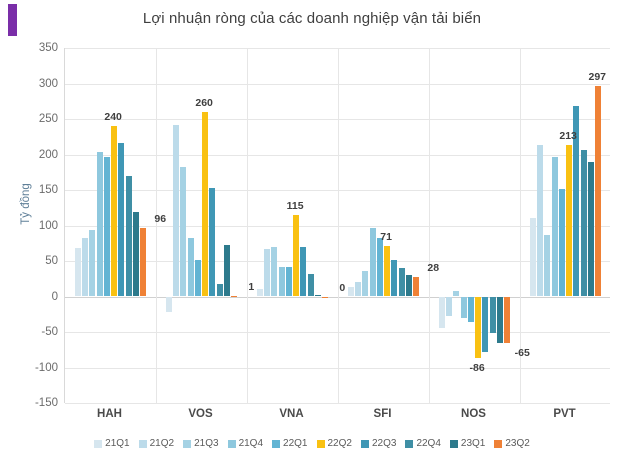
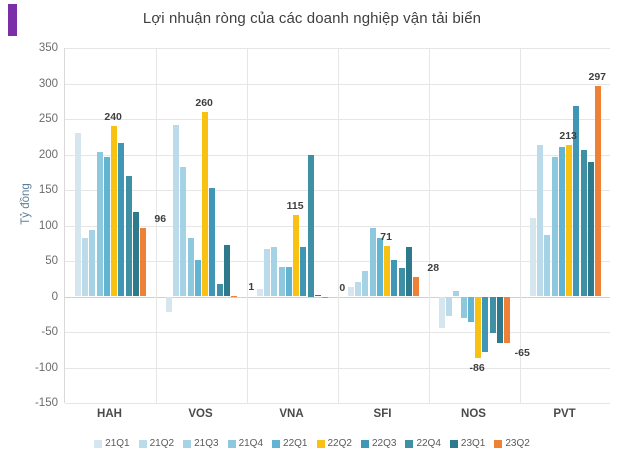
21Q1/HAH: 70 -> 230
22Q4/VNA: 30 -> 200
23Q1/SFI: 30 -> 70
22Q1/PVT: 150 -> 210
